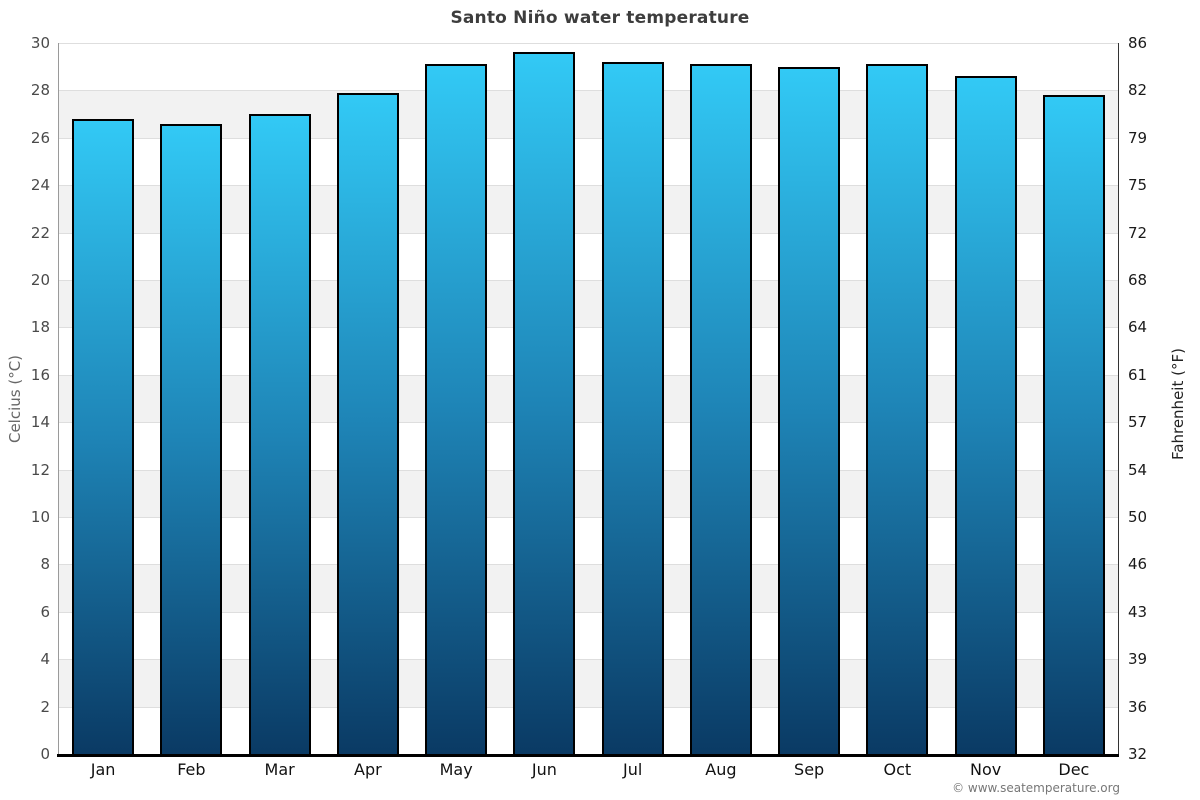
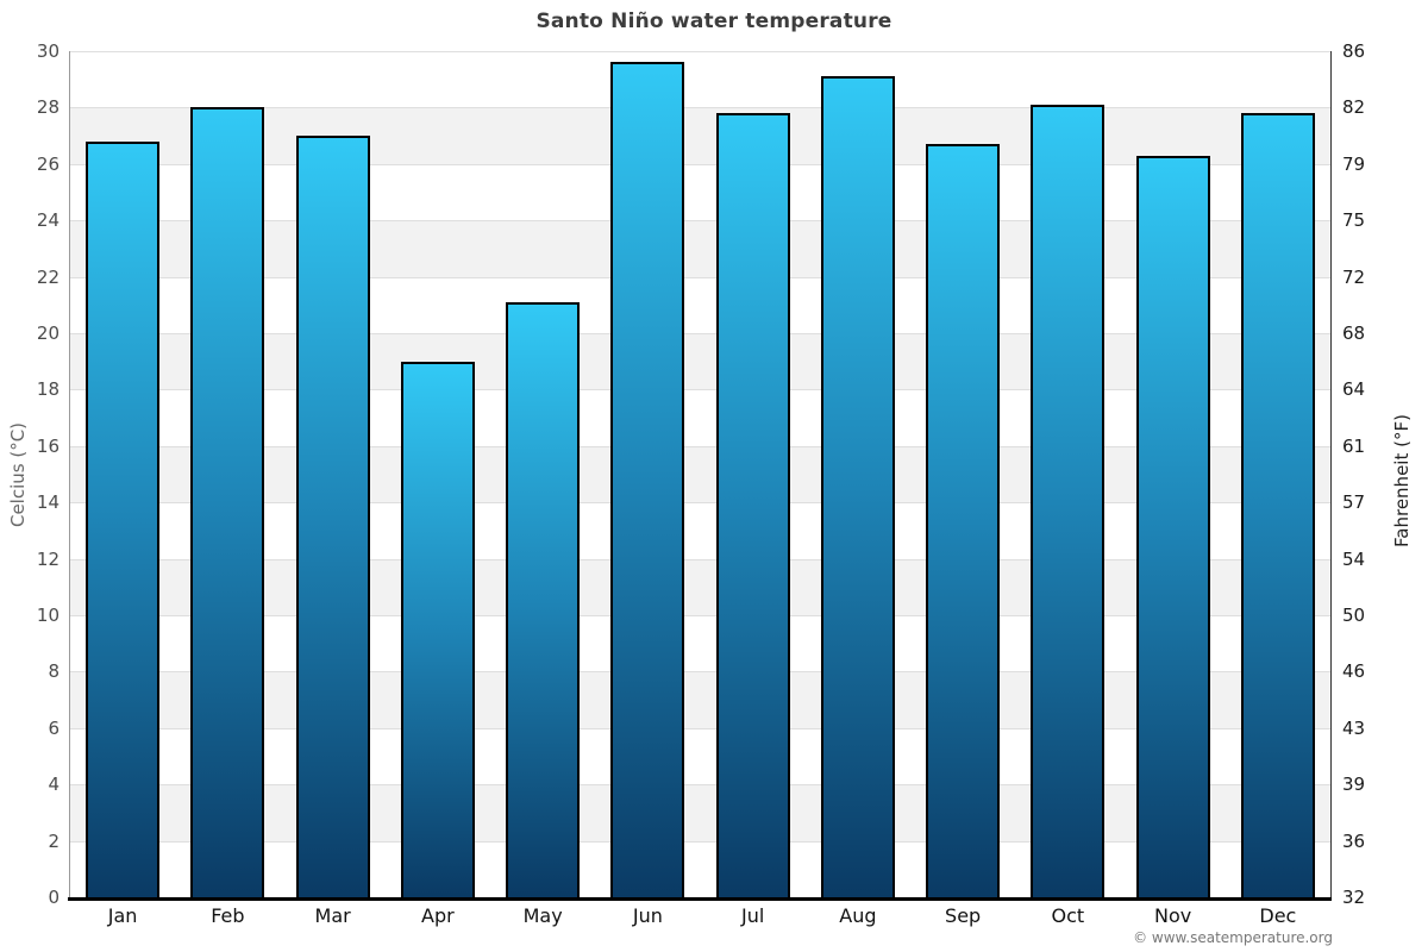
Feb: 26.6 -> 28.0
Apr: 27.9 -> 19.0
May: 29.1 -> 21.1
Jul: 29.2 -> 27.8
Sep: 29.0 -> 26.7
Oct: 29.1 -> 28.1
Nov: 28.6 -> 26.3
